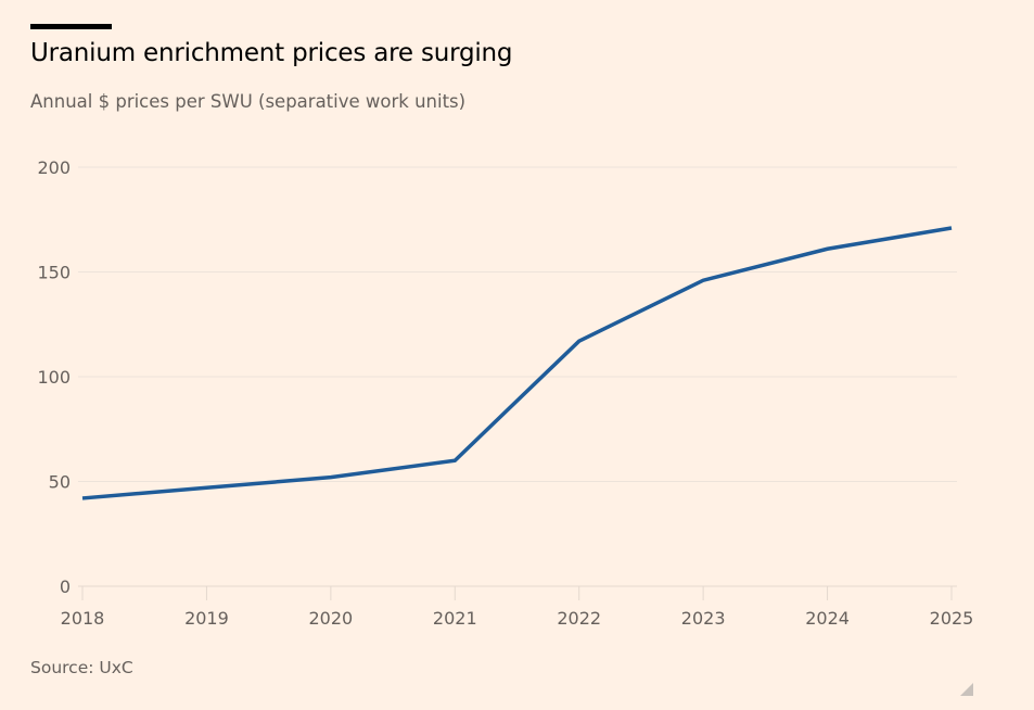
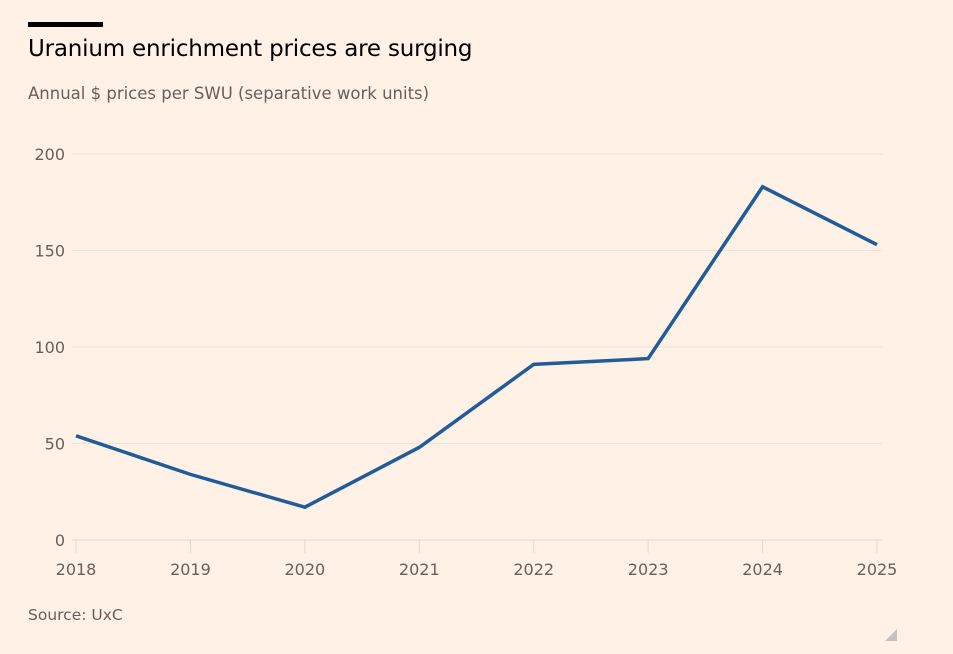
2018: 42 -> 54
2019: 47 -> 34
2020: 52 -> 17
2021: 60 -> 48
2022: 117 -> 91
2023: 146 -> 94
2024: 161 -> 183
2025: 171 -> 153
